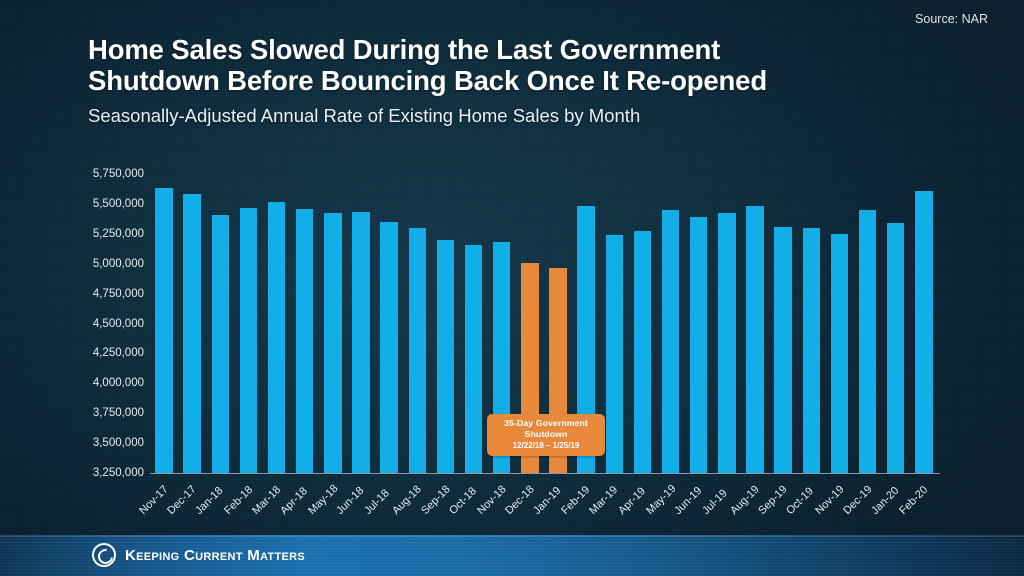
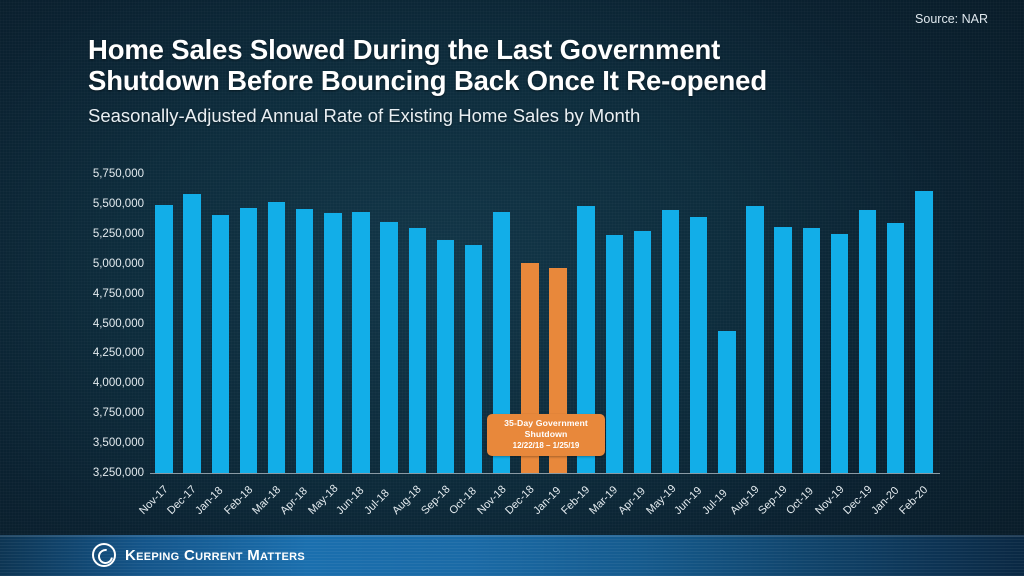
Nov-17: 5630000 -> 5490000
Nov-18: 5180000 -> 5430000
Jul-19: 5420000 -> 4440000
